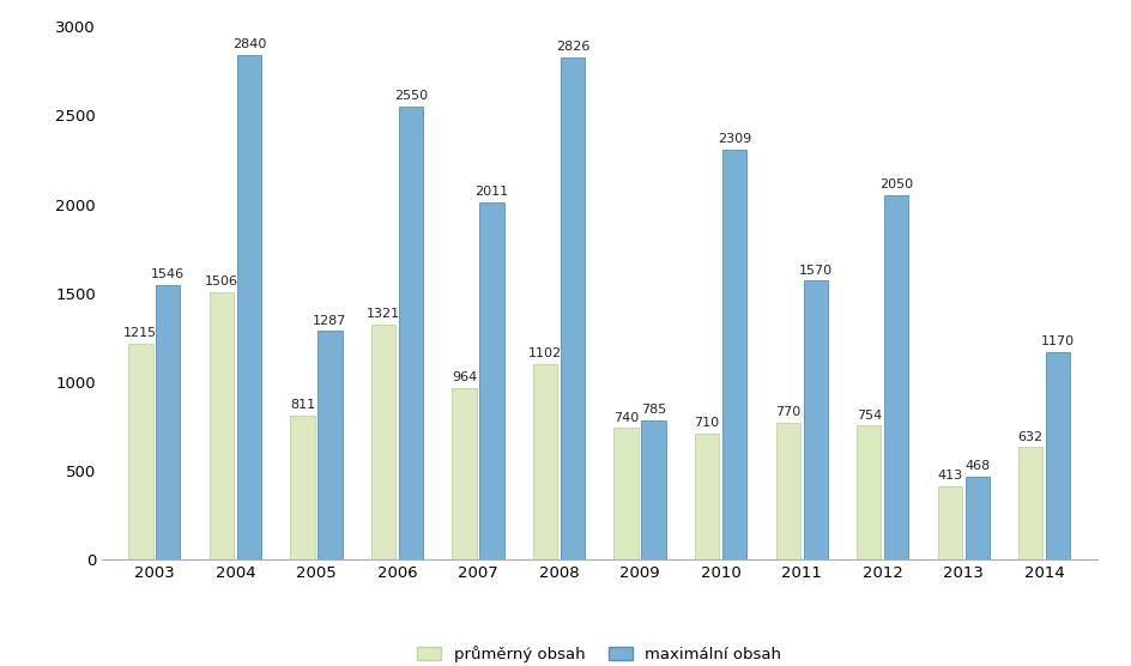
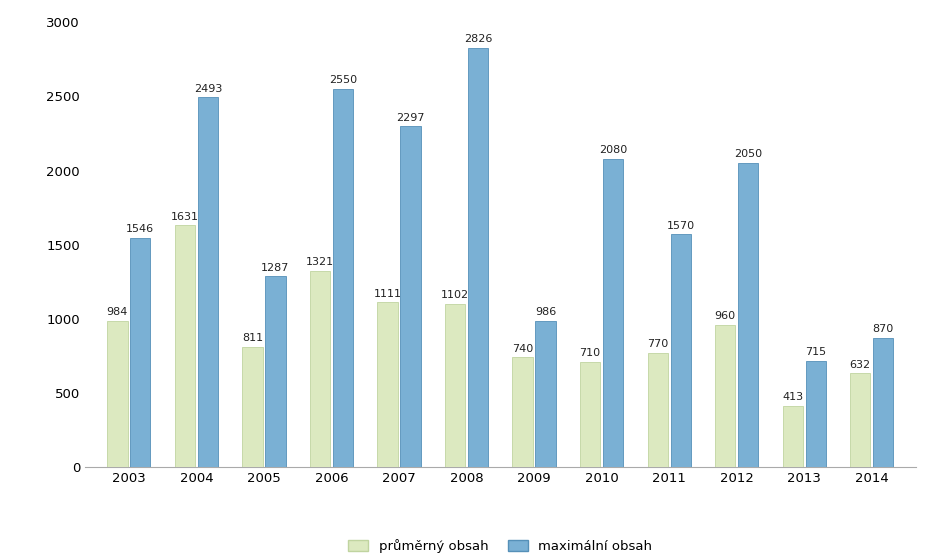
průměrný obsah/2003: 1215 -> 984
průměrný obsah/2004: 1506 -> 1631
maximální obsah/2004: 2840 -> 2493
průměrný obsah/2007: 964 -> 1111
maximální obsah/2007: 2011 -> 2297
maximální obsah/2009: 785 -> 986
maximální obsah/2010: 2309 -> 2080
průměrný obsah/2012: 754 -> 960
maximální obsah/2013: 468 -> 715
maximální obsah/2014: 1170 -> 870
